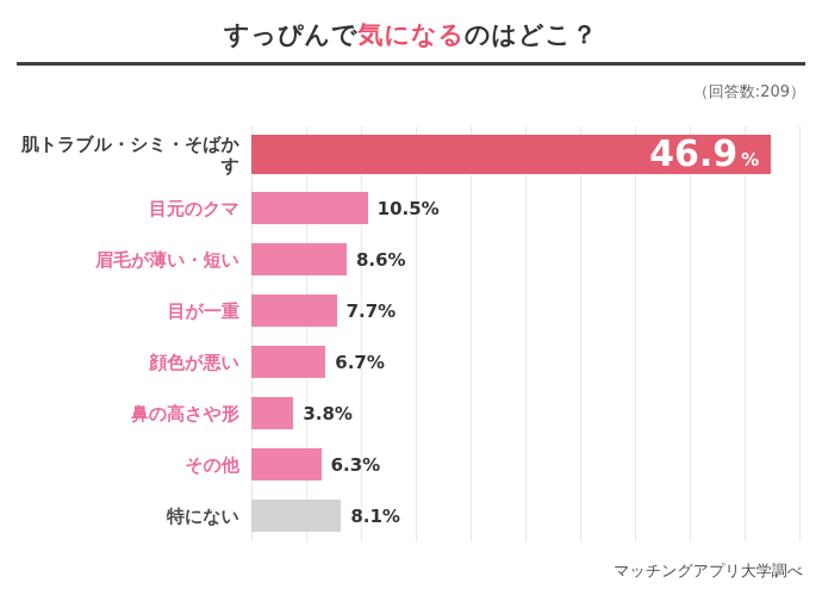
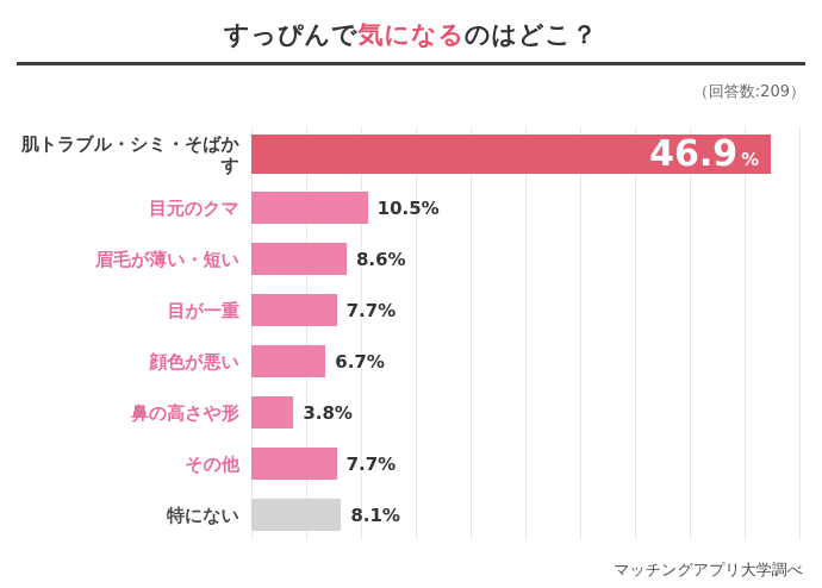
その他: 6.3% -> 7.7%
